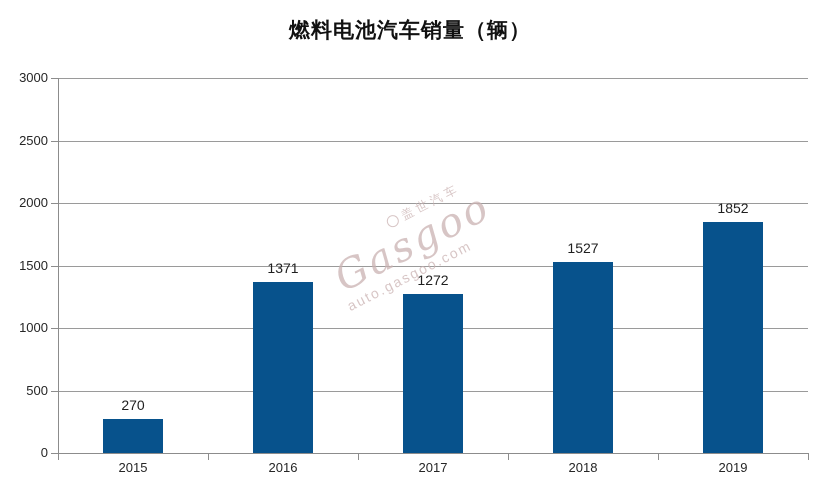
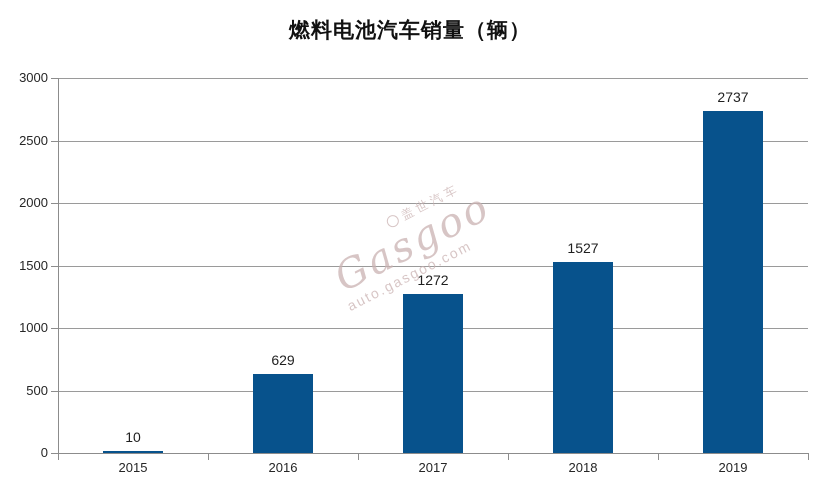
2015: 270 -> 10
2016: 1371 -> 629
2019: 1852 -> 2737
